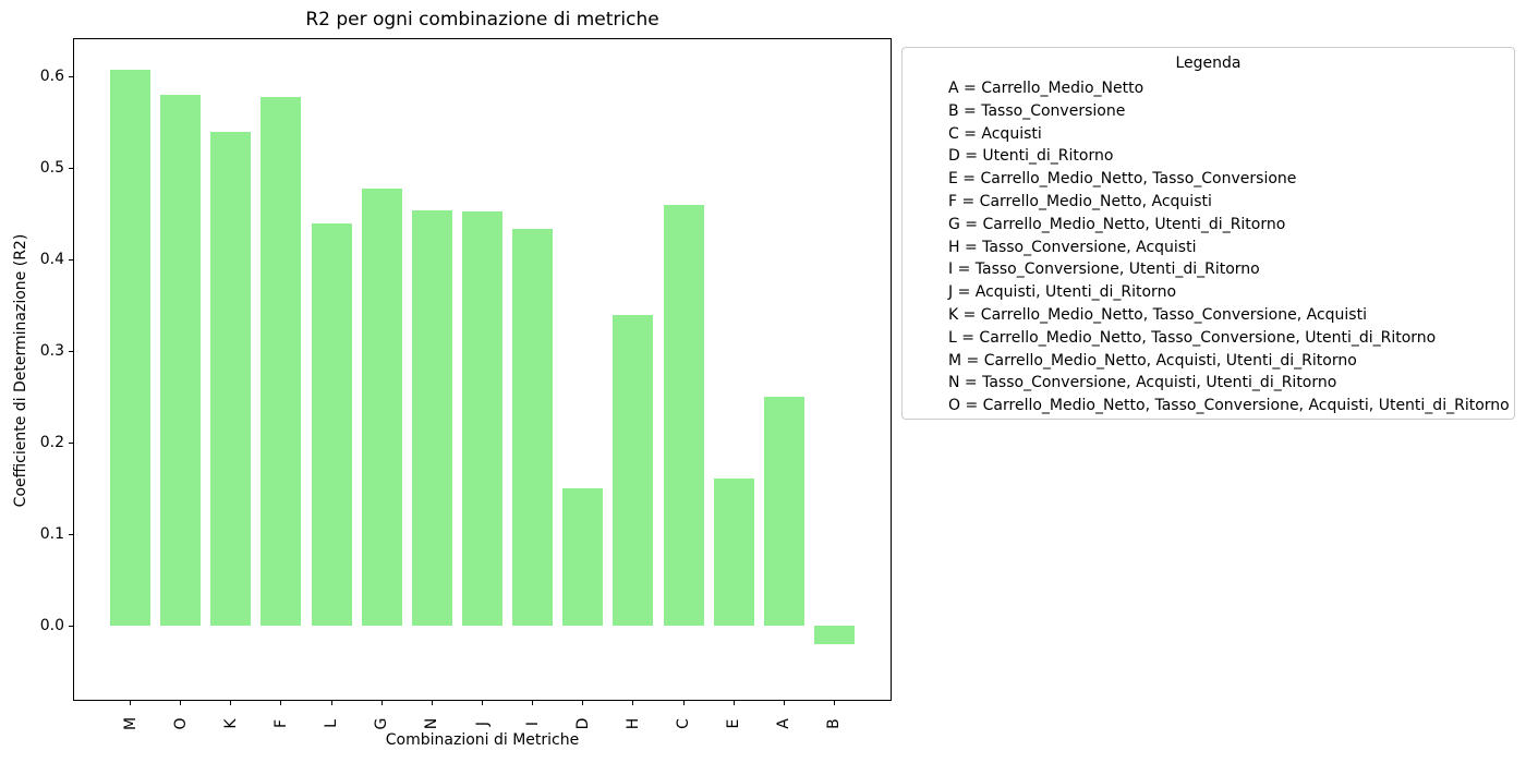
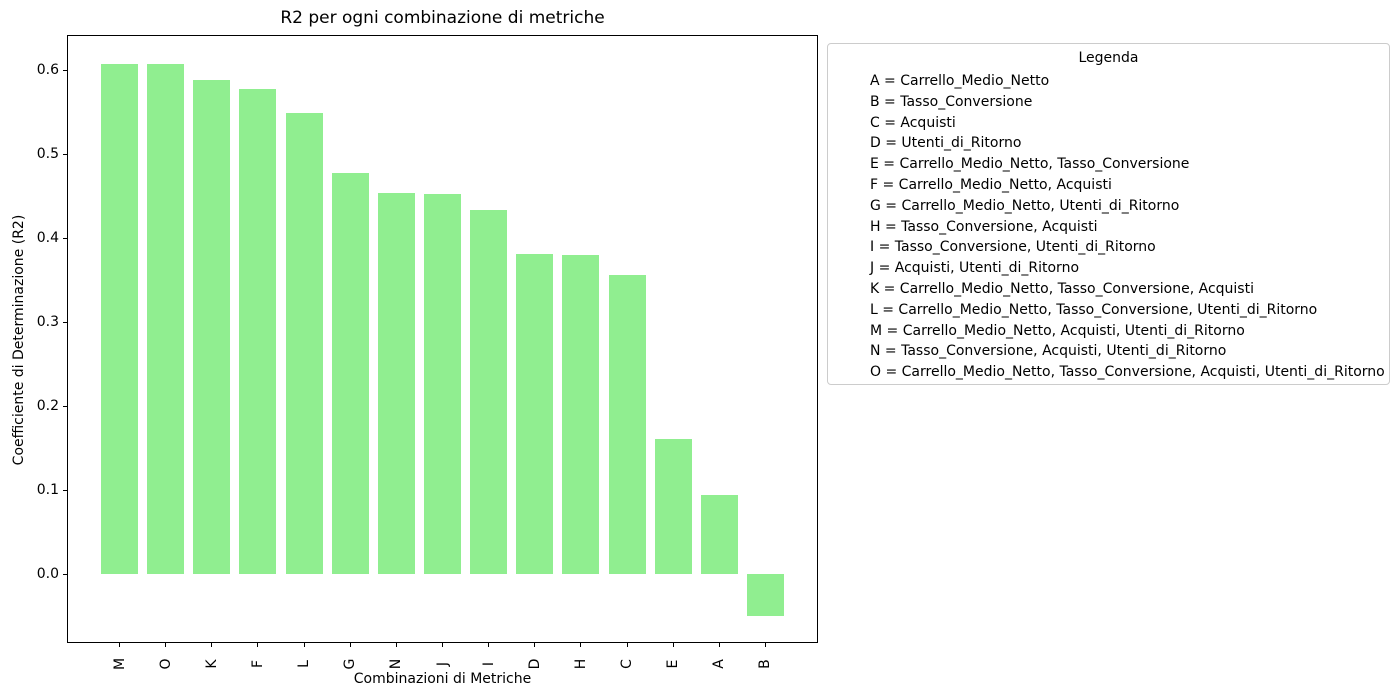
O: 0.58 -> 0.61
K: 0.54 -> 0.59
L: 0.44 -> 0.55
D: 0.15 -> 0.38
H: 0.34 -> 0.38
C: 0.46 -> 0.36
A: 0.25 -> 0.09
B: -0.02 -> -0.05
